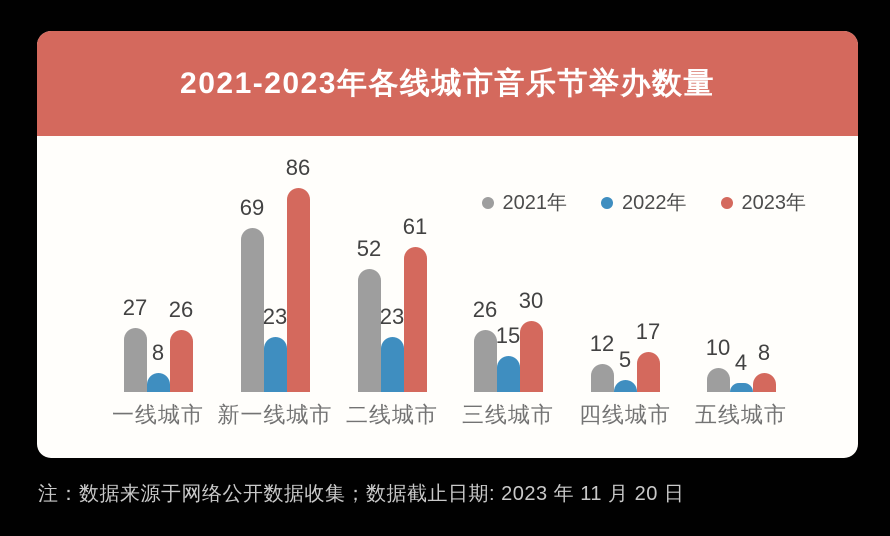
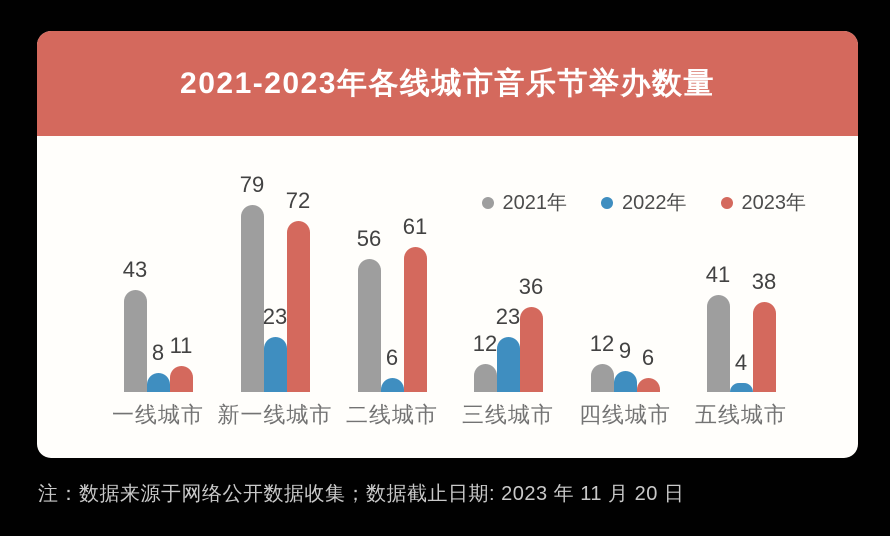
2021年/一线城市: 27 -> 43
2023年/一线城市: 26 -> 11
2021年/新一线城市: 69 -> 79
2023年/新一线城市: 86 -> 72
2021年/二线城市: 52 -> 56
2022年/二线城市: 23 -> 6
2021年/三线城市: 26 -> 12
2022年/三线城市: 15 -> 23
2023年/三线城市: 30 -> 36
2022年/四线城市: 5 -> 9
2023年/四线城市: 17 -> 6
2021年/五线城市: 10 -> 41
2023年/五线城市: 8 -> 38
